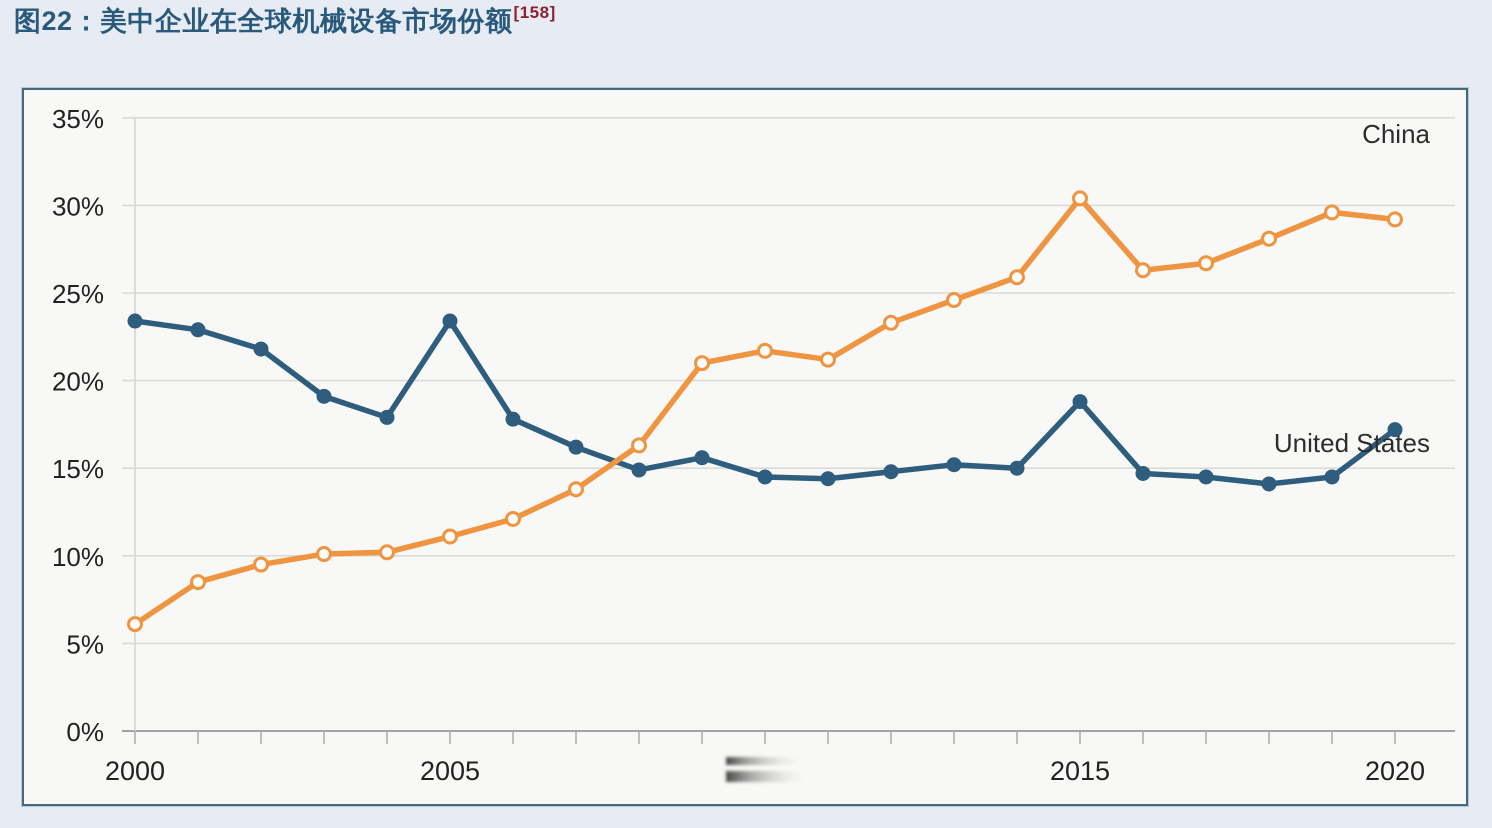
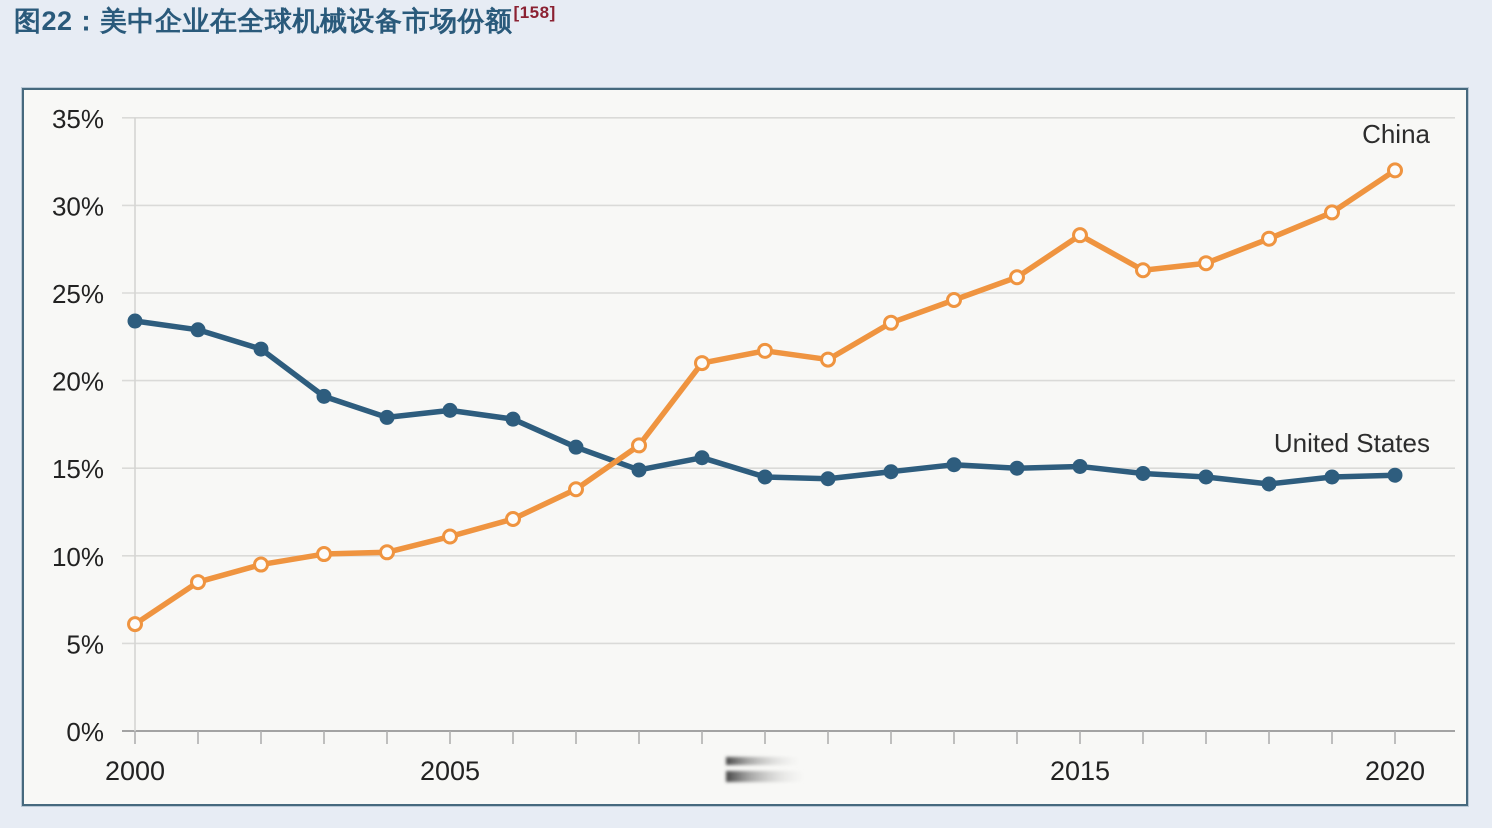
United States/2005: 23.4% -> 18.3%
United States/2015: 18.8% -> 15.1%
China/2015: 30.4% -> 28.3%
United States/2020: 17.2% -> 14.6%
China/2020: 29.2% -> 32.0%
